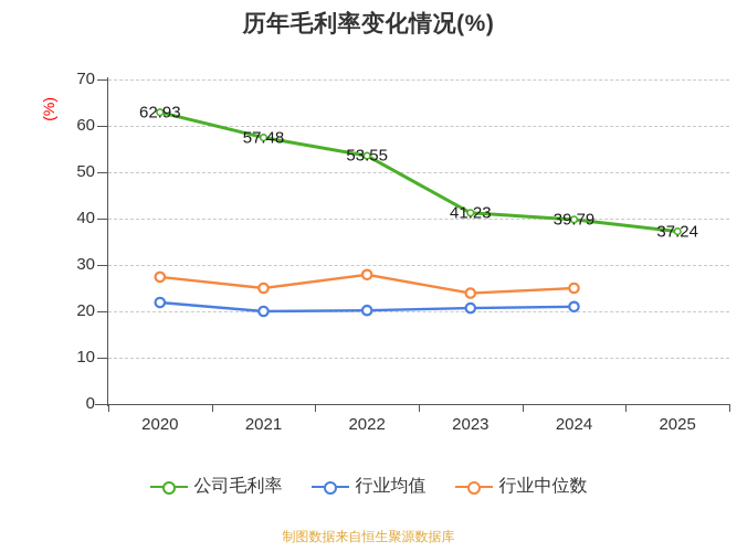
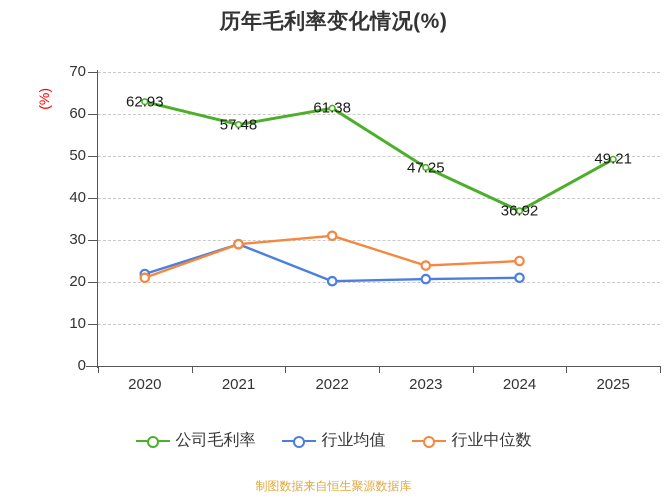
行业中位数/2020: 27 -> 21
行业均值/2021: 20 -> 29
行业中位数/2021: 25 -> 29
公司毛利率/2022: 53.55 -> 61.38
行业中位数/2022: 28 -> 31
公司毛利率/2023: 41.23 -> 47.25
公司毛利率/2024: 39.79 -> 36.92
公司毛利率/2025: 37.24 -> 49.21
